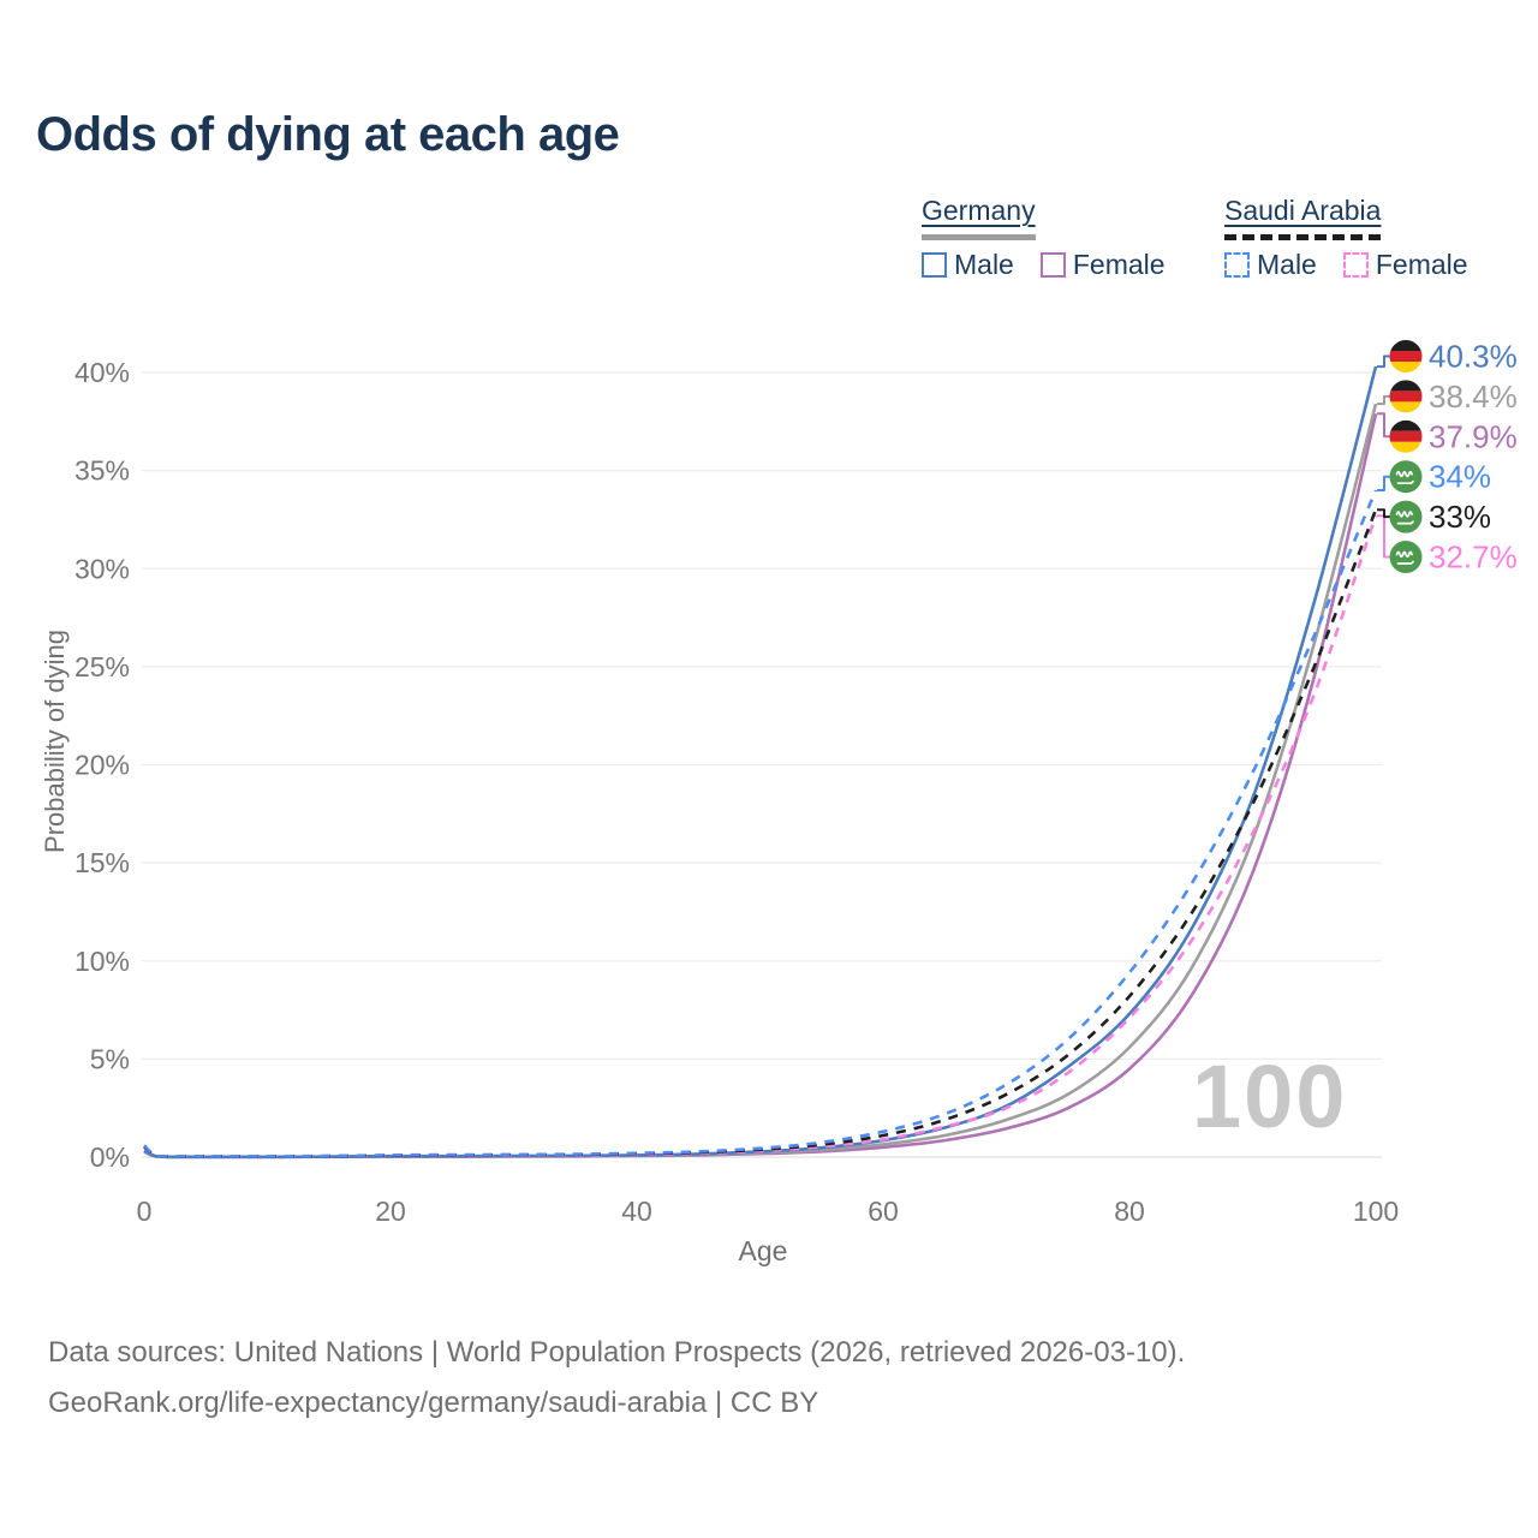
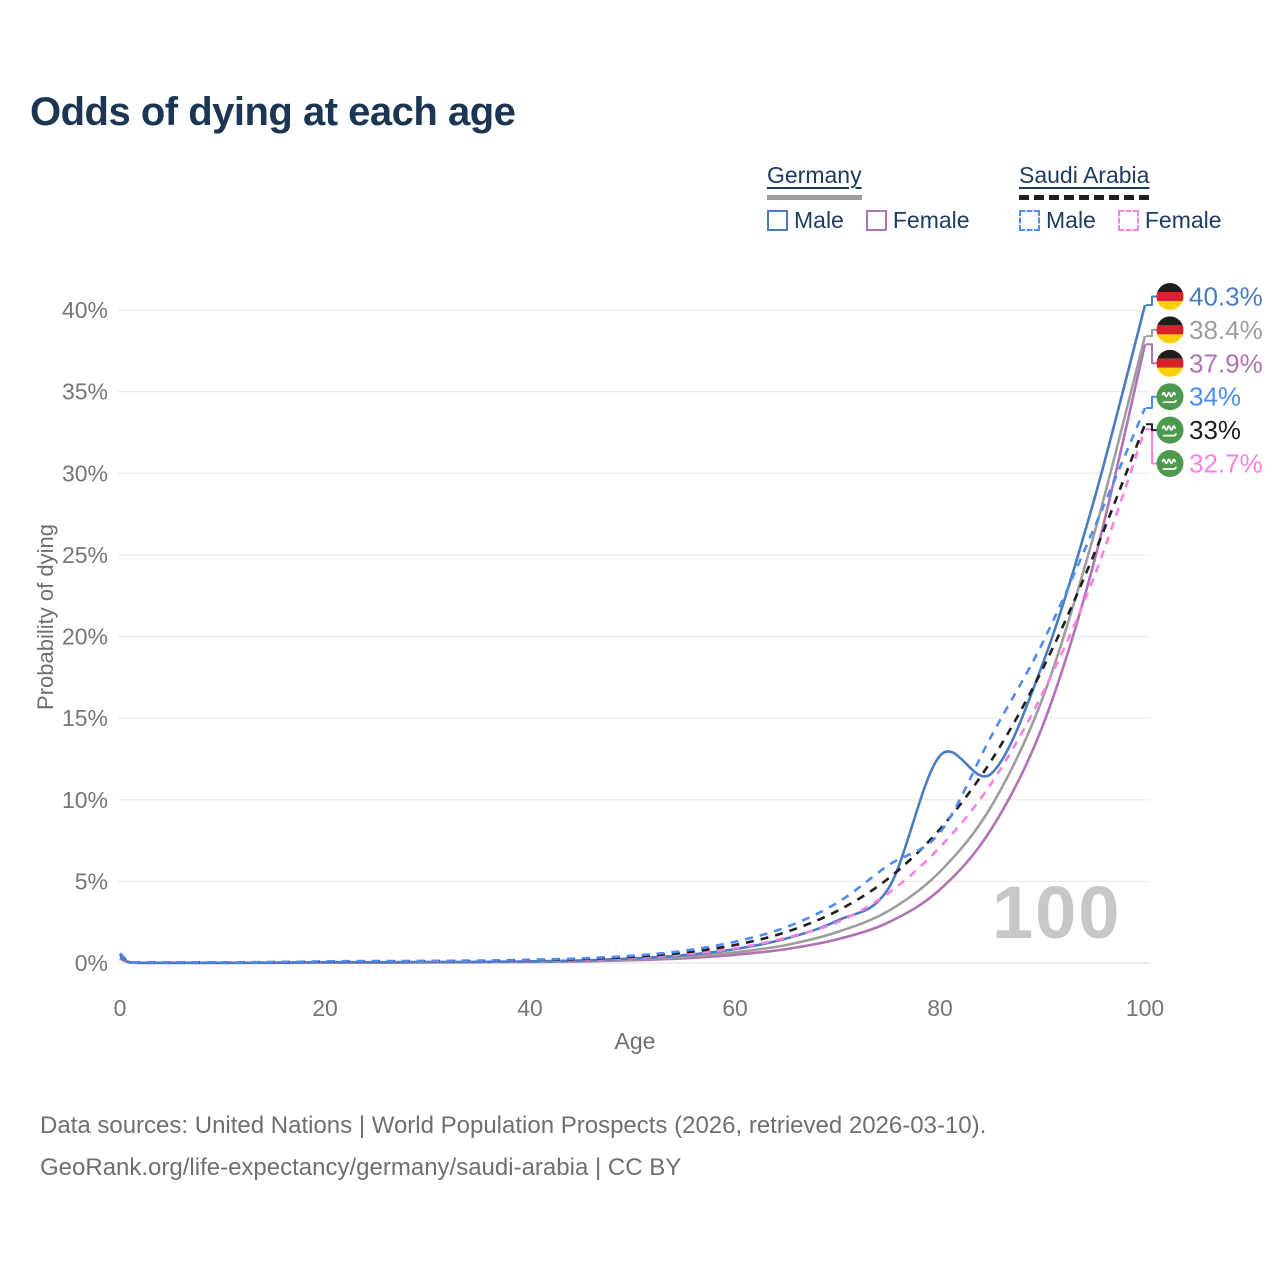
Germany Male/80: 7.3% -> 12.7%
Saudi Arabia Male/80: 9.4% -> 8.0%
